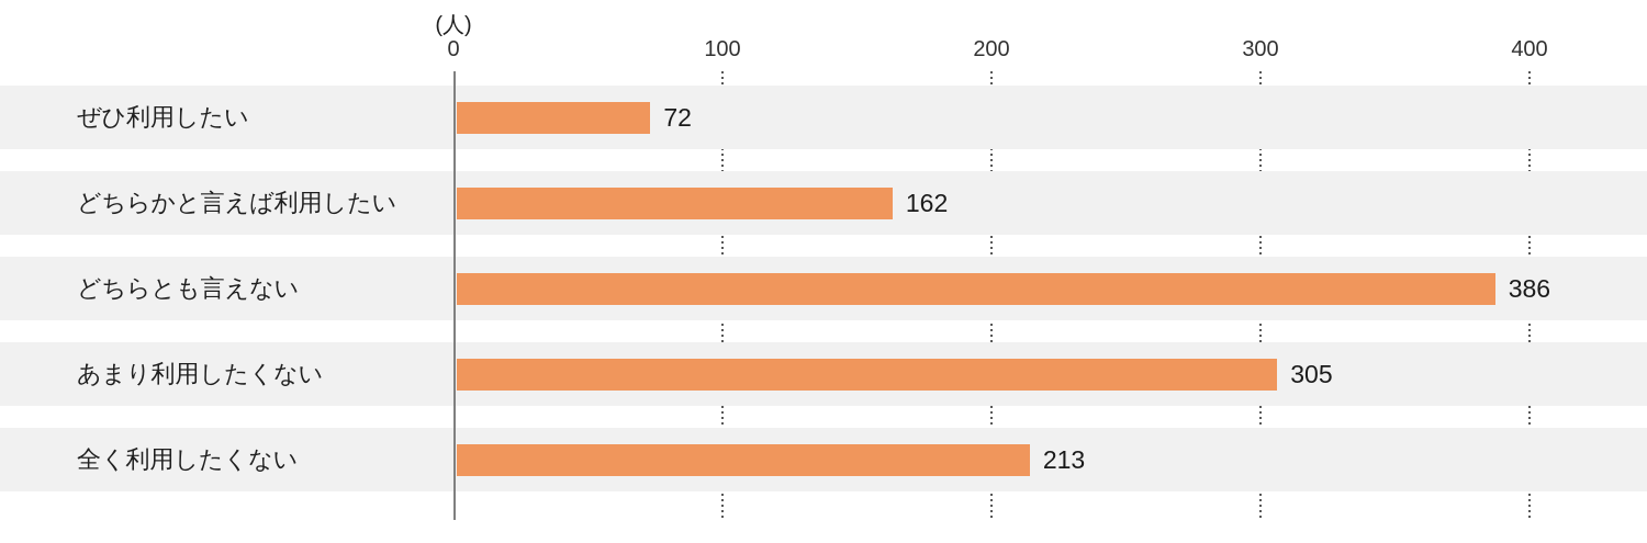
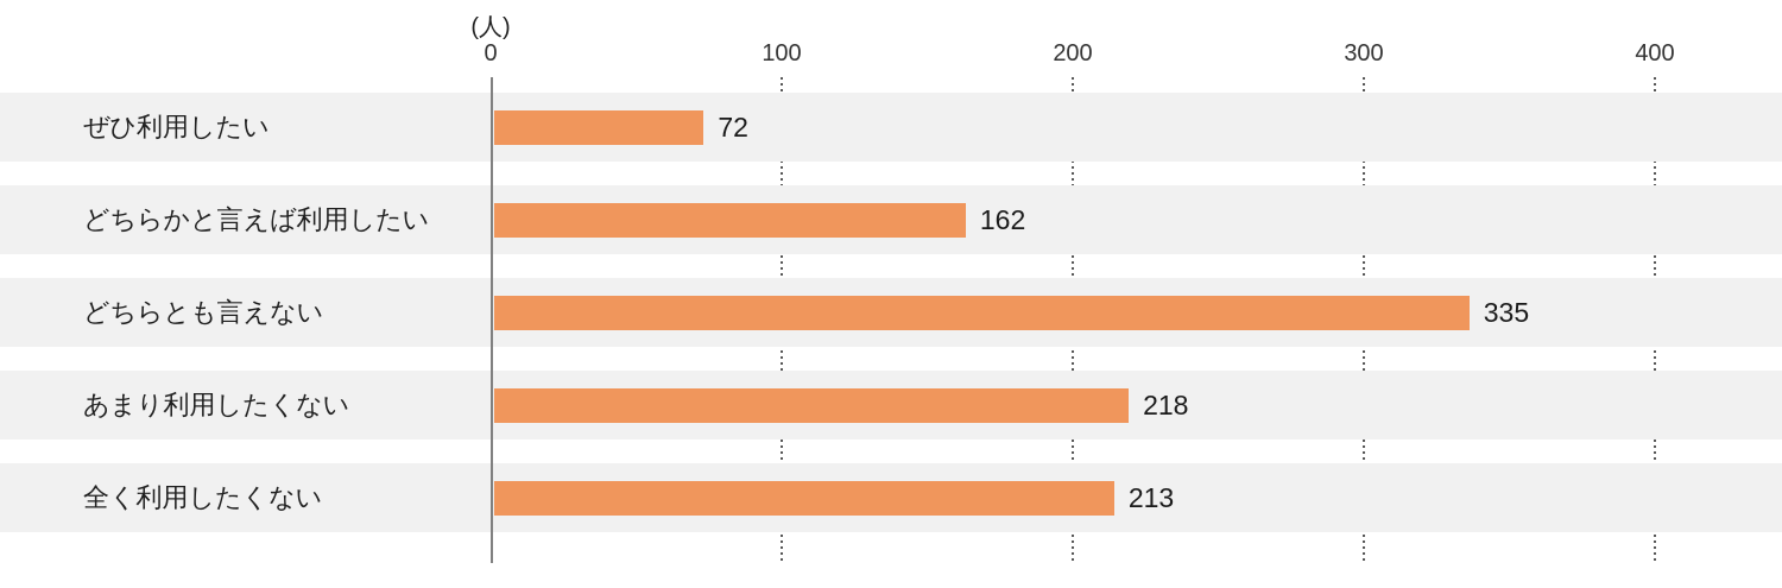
どちらとも言えない: 386 -> 335
あまり利用したくない: 305 -> 218
